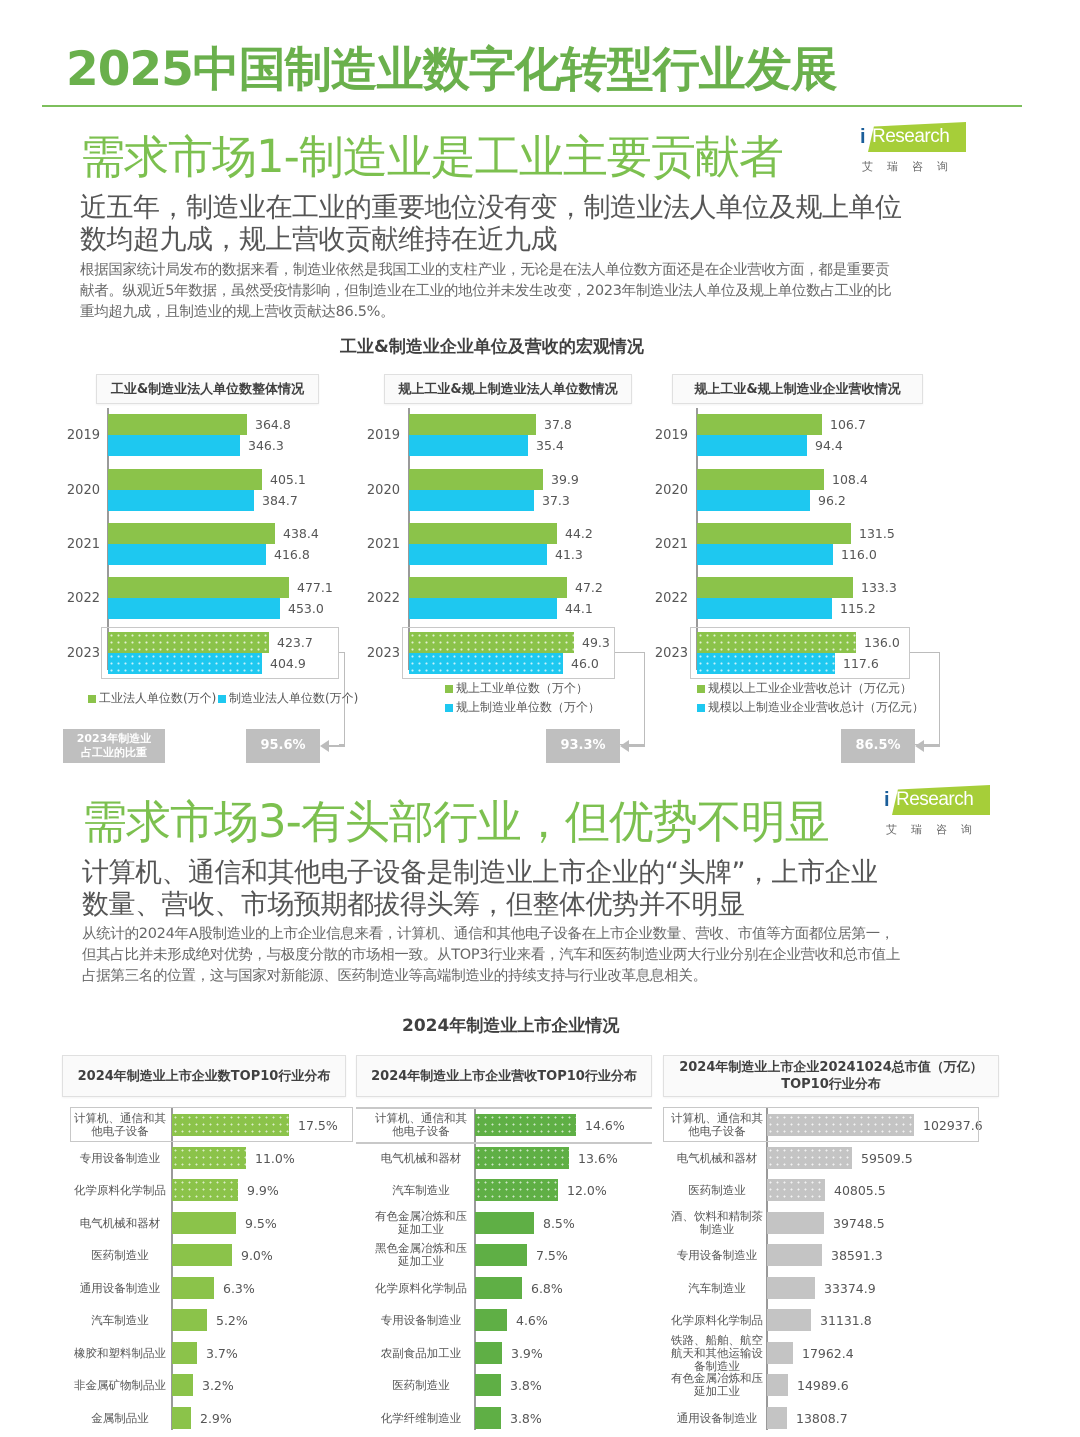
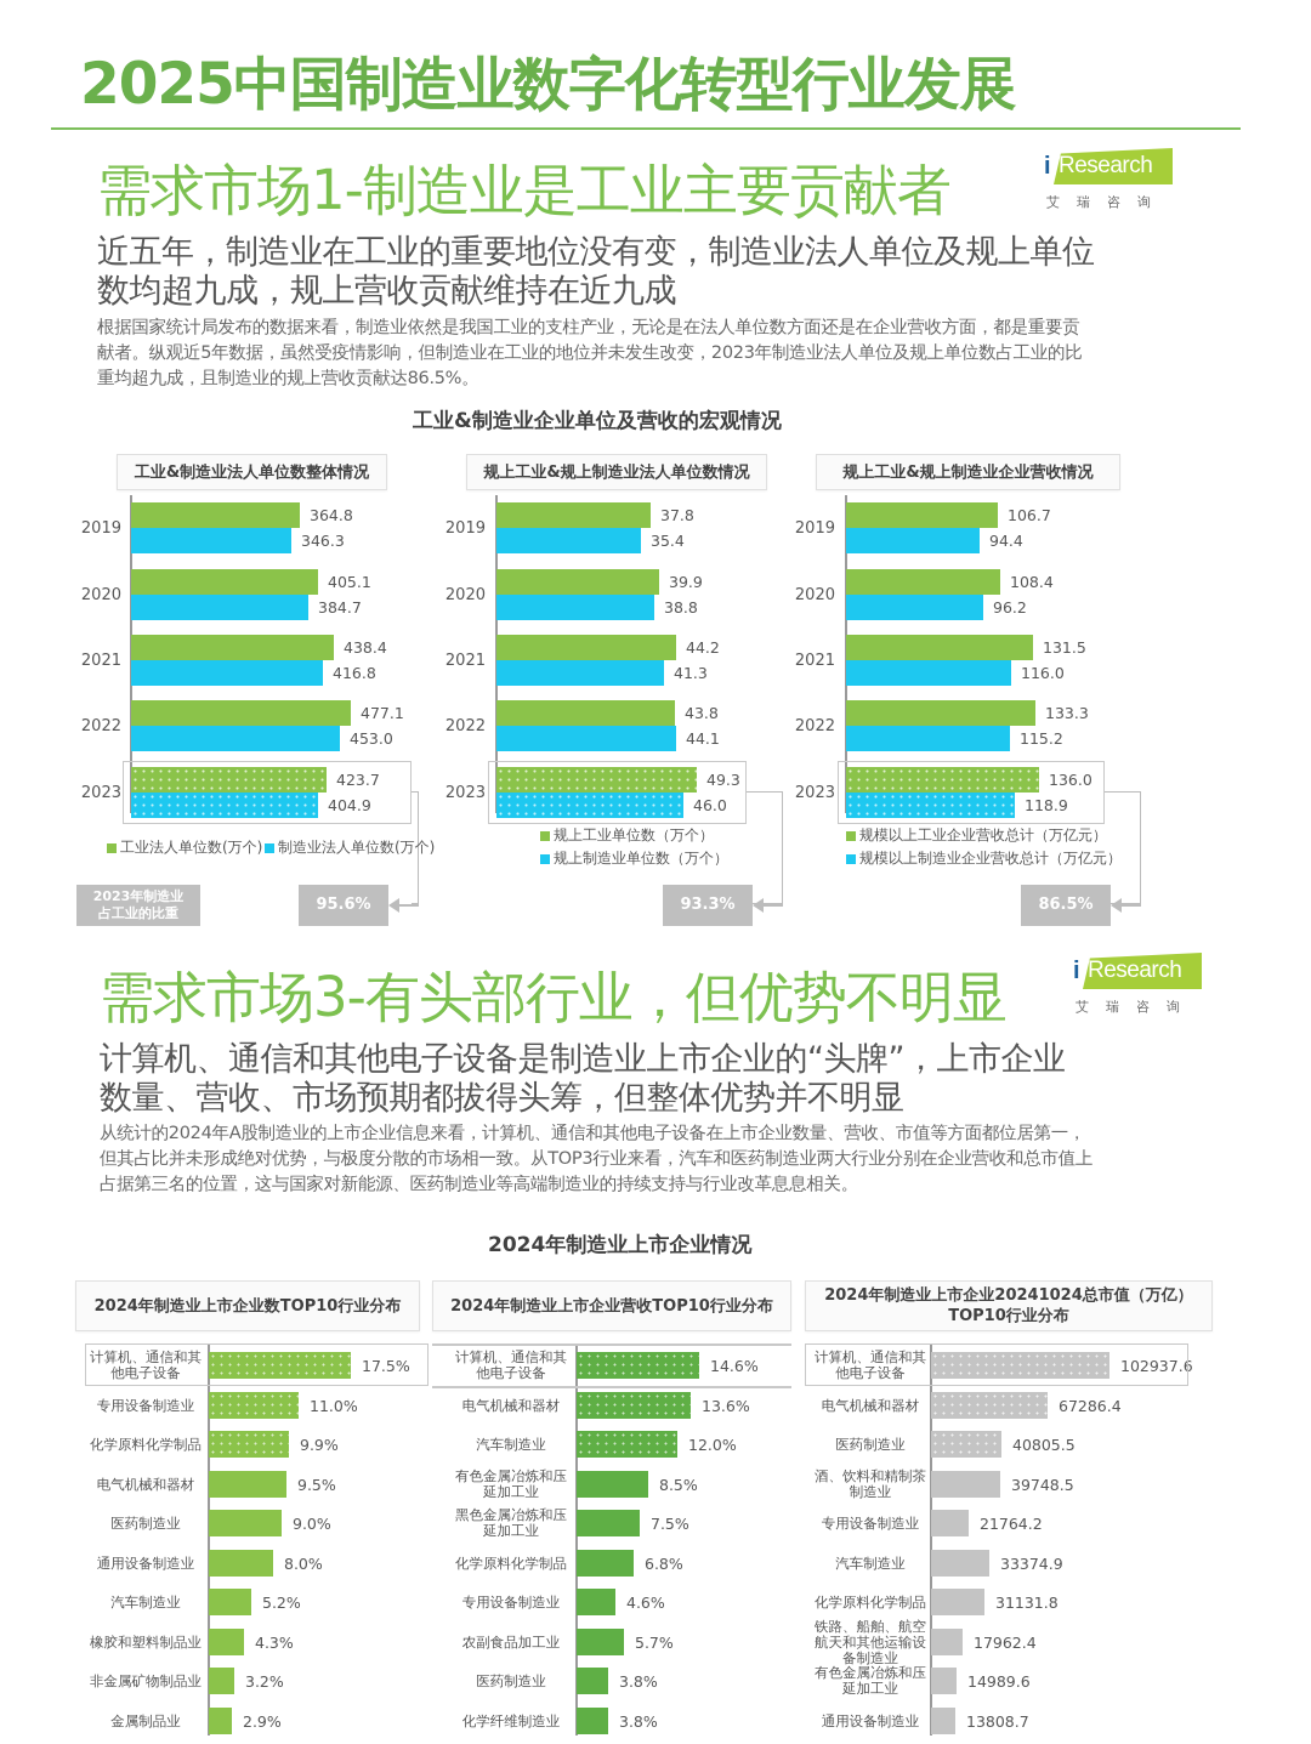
规上工业&规上制造业法人单位数情况/规上制造业单位数（万个）/2020: 37.3 -> 38.8
规上工业&规上制造业法人单位数情况/规上工业单位数（万个）/2022: 47.2 -> 43.8
规上工业&规上制造业企业营收情况/规模以上制造业企业营收总计（万亿元）/2023: 117.6 -> 118.9
2024年制造业上市企业数TOP10行业分布/通用设备制造业: 6.3% -> 8.0%
2024年制造业上市企业数TOP10行业分布/橡胶和塑料制品业: 3.7% -> 4.3%
2024年制造业上市企业营收TOP10行业分布/农副食品加工业: 3.9% -> 5.7%
2024年制造业上市企业20241024总市值（万亿）TOP10行业分布/电气机械和器材: 59509.5 -> 67286.4
2024年制造业上市企业20241024总市值（万亿）TOP10行业分布/专用设备制造业: 38591.3 -> 21764.2
